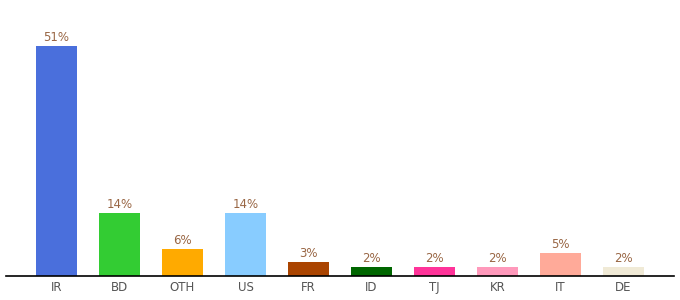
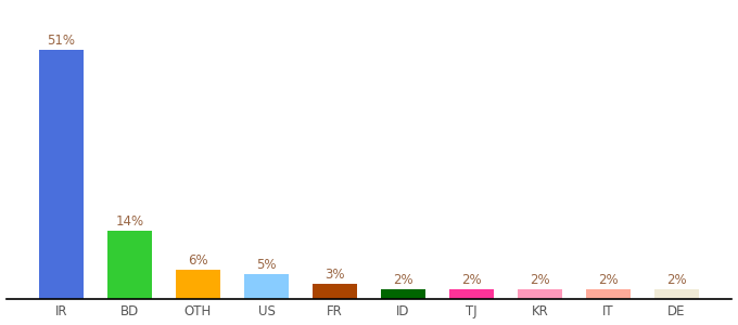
US: 14% -> 5%
IT: 5% -> 2%
